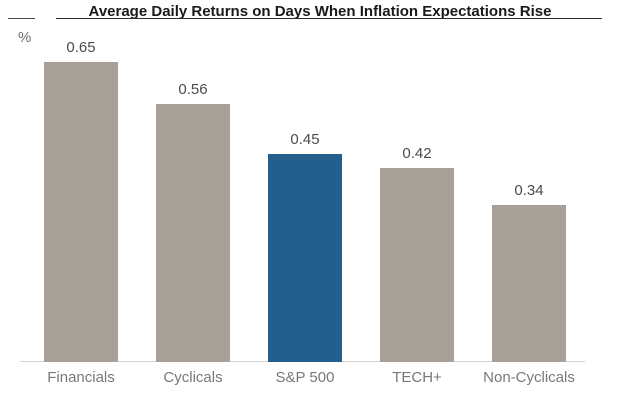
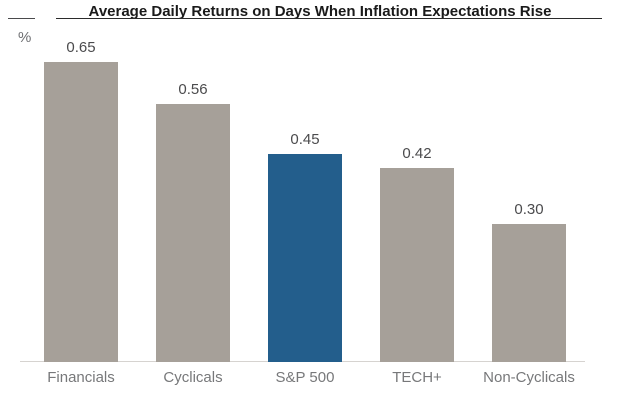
Non-Cyclicals: 0.34 -> 0.30
